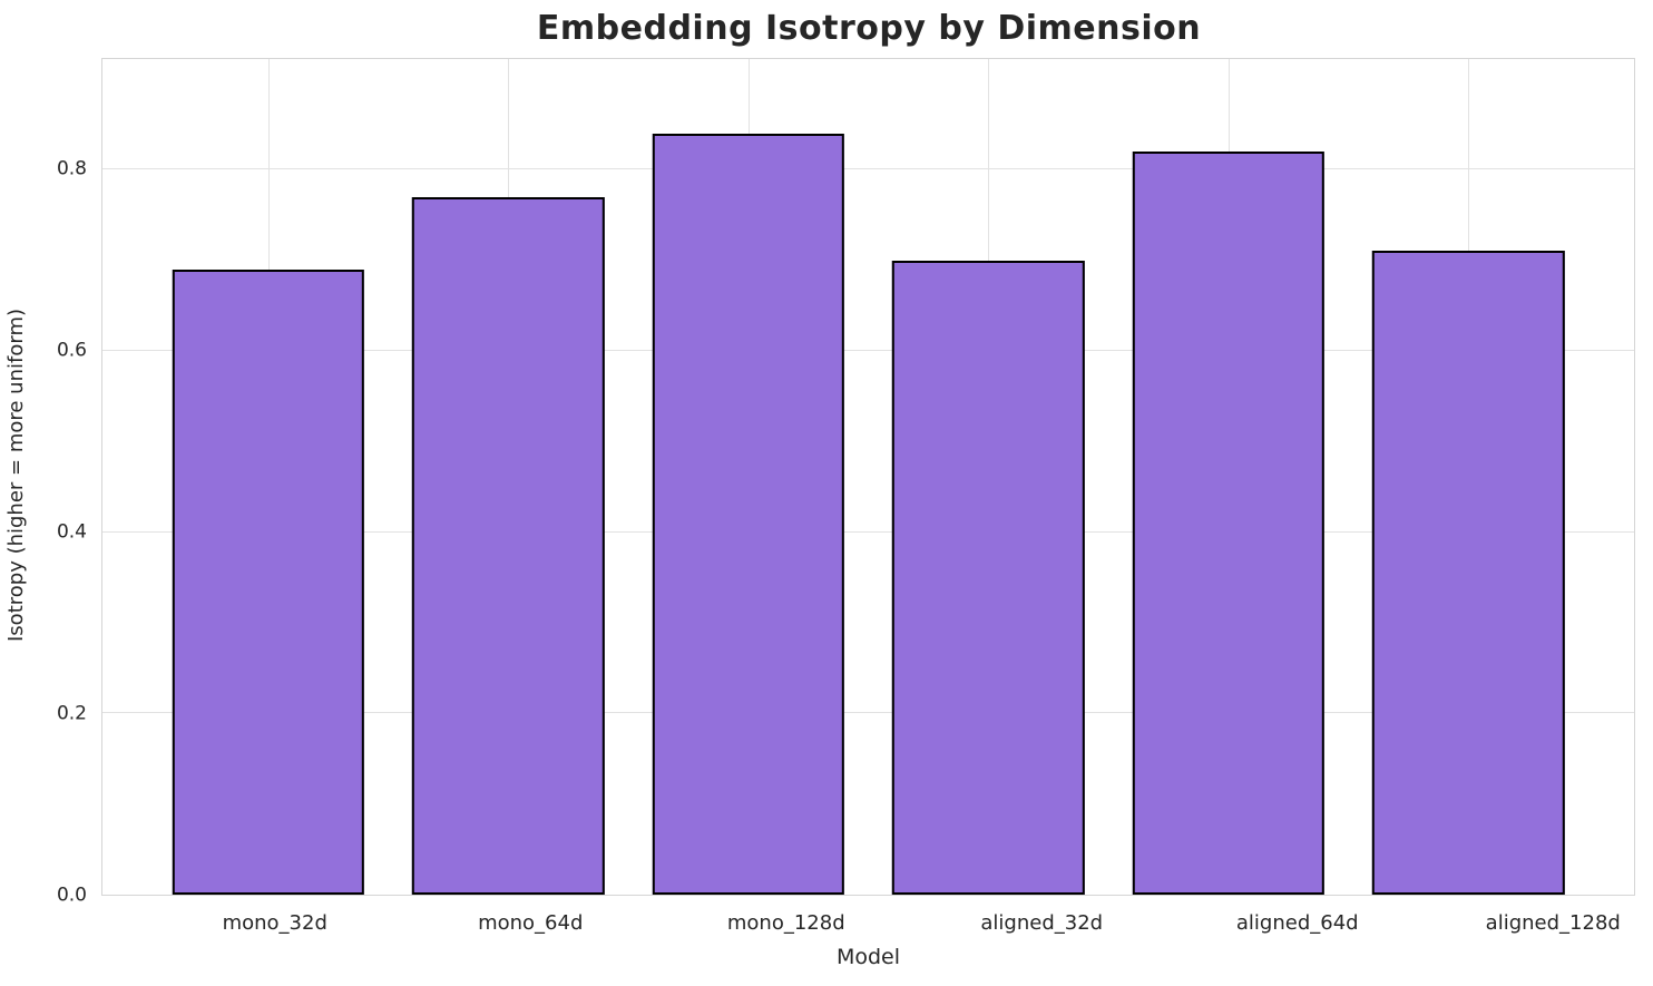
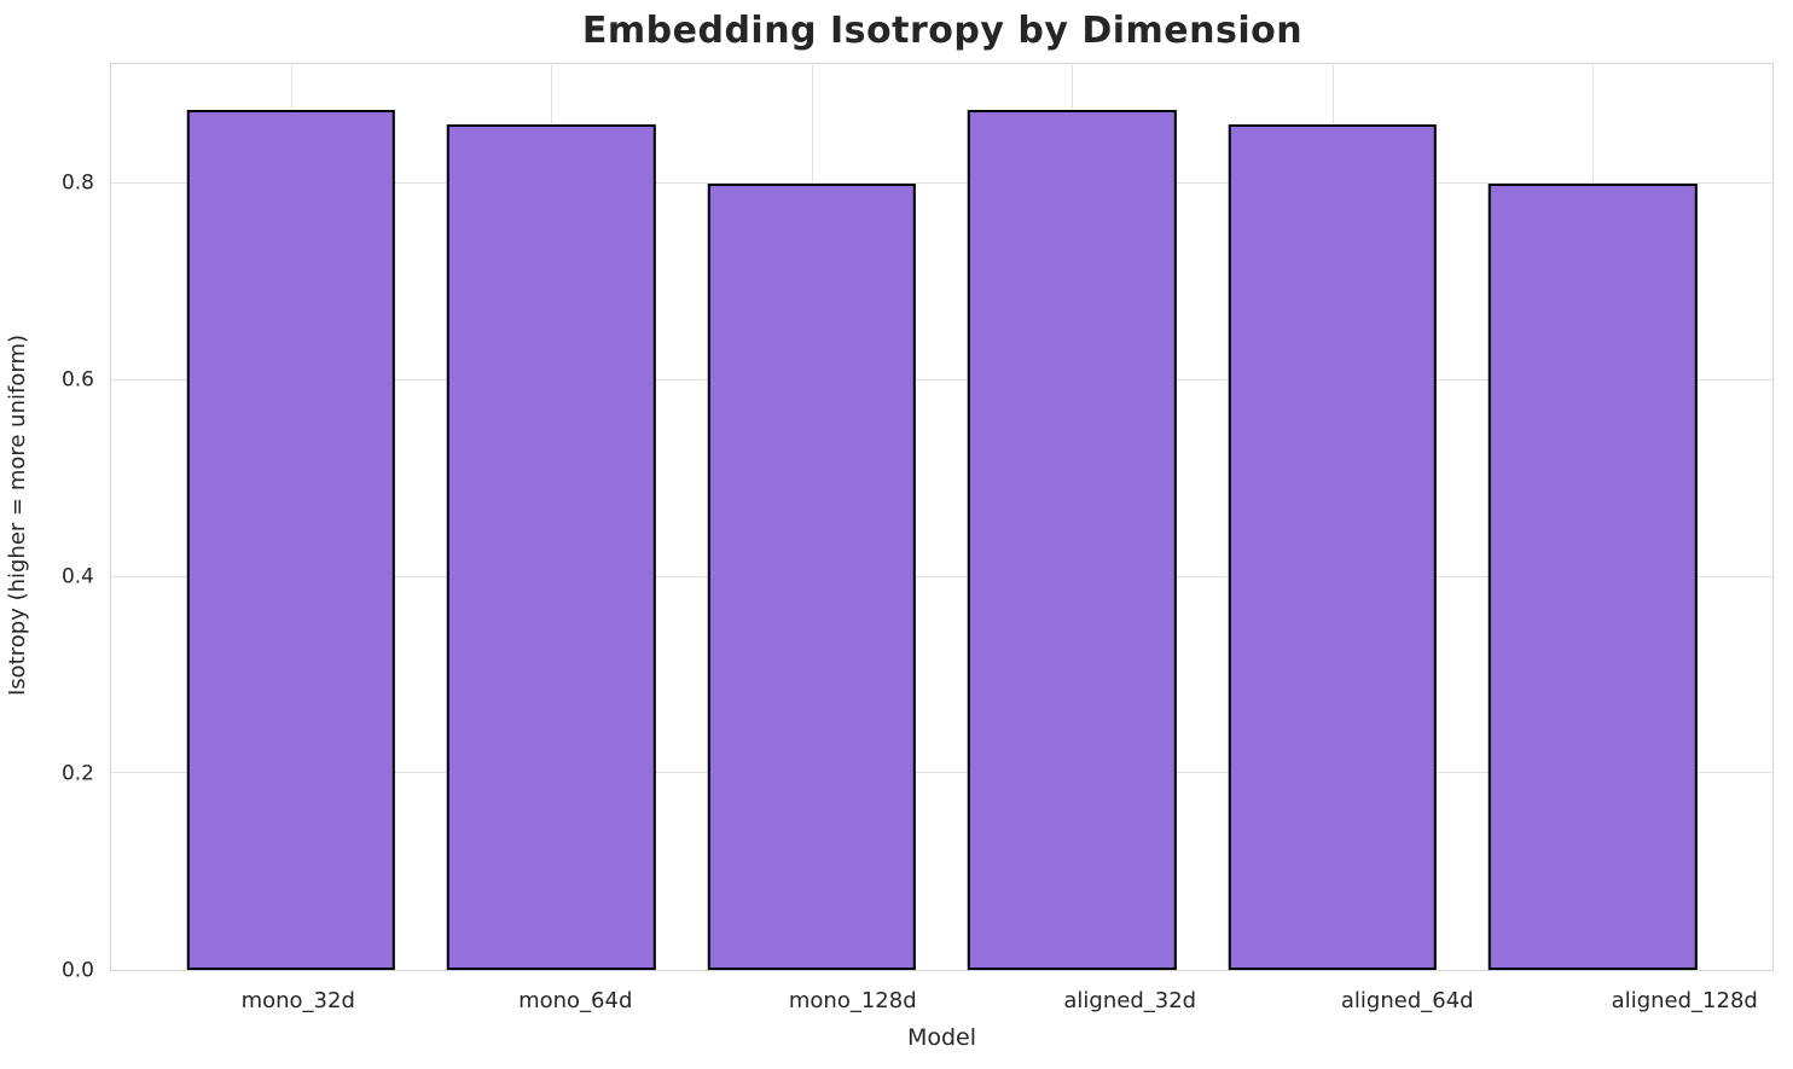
mono_32d: 0.69 -> 0.88
mono_64d: 0.77 -> 0.86
mono_128d: 0.84 -> 0.80
aligned_32d: 0.70 -> 0.88
aligned_64d: 0.82 -> 0.86
aligned_128d: 0.71 -> 0.80
